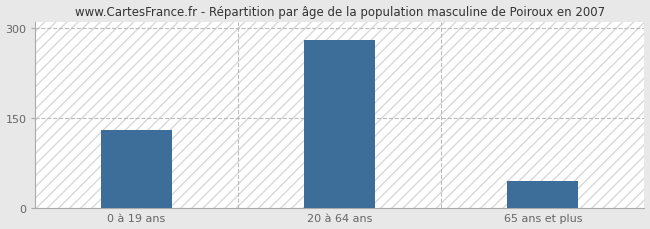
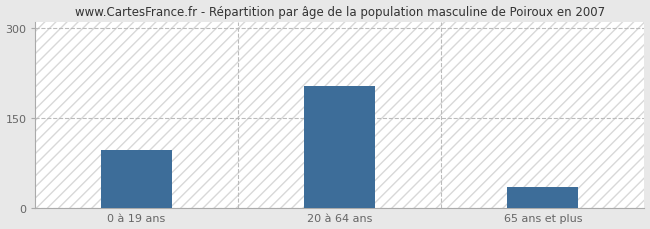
0 à 19 ans: 130 -> 96
20 à 64 ans: 280 -> 202
65 ans et plus: 45 -> 34
